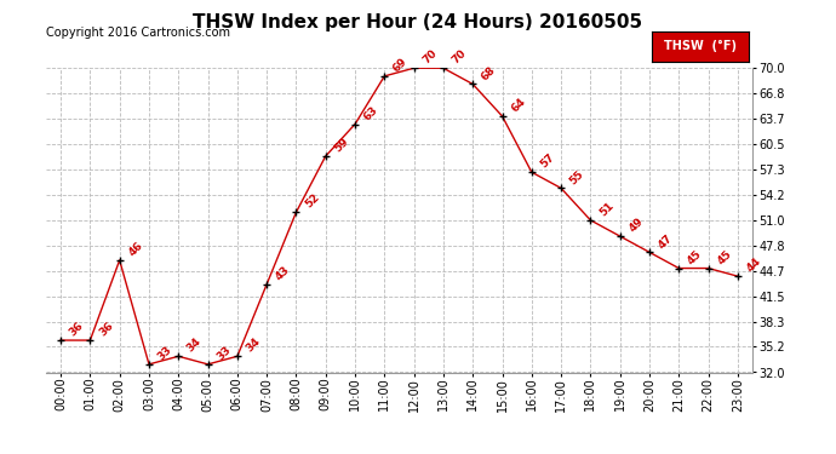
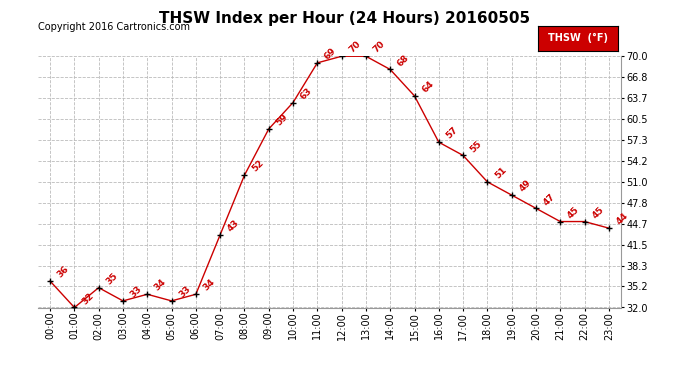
01:00: 36 -> 32
02:00: 46 -> 35
